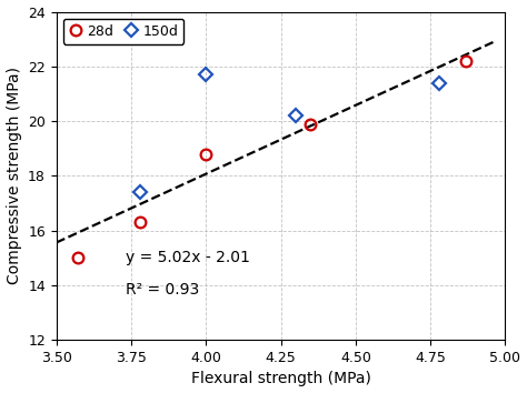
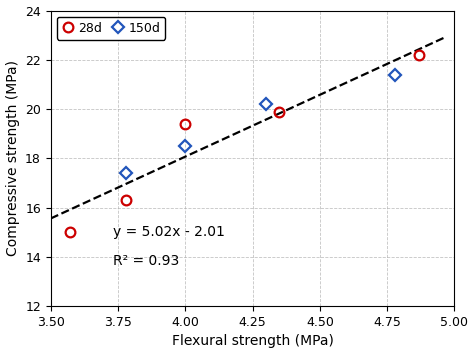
28d/4.00: 18.8 -> 19.4
150d/4.00: 21.7 -> 18.5
